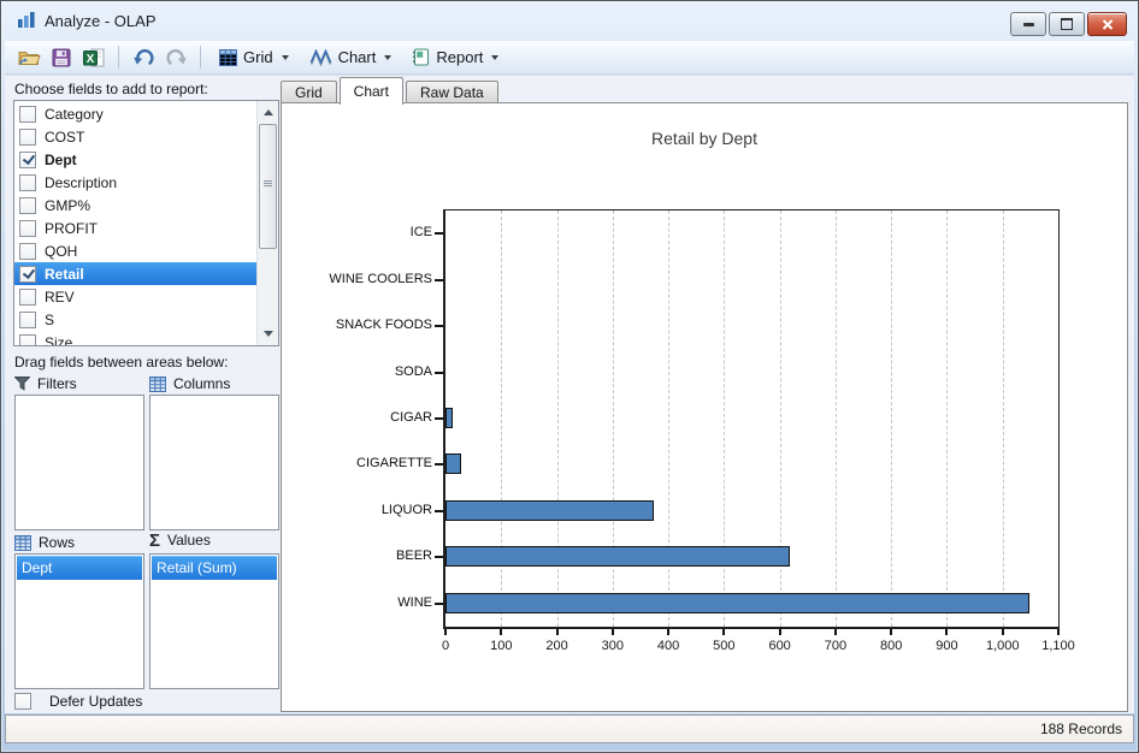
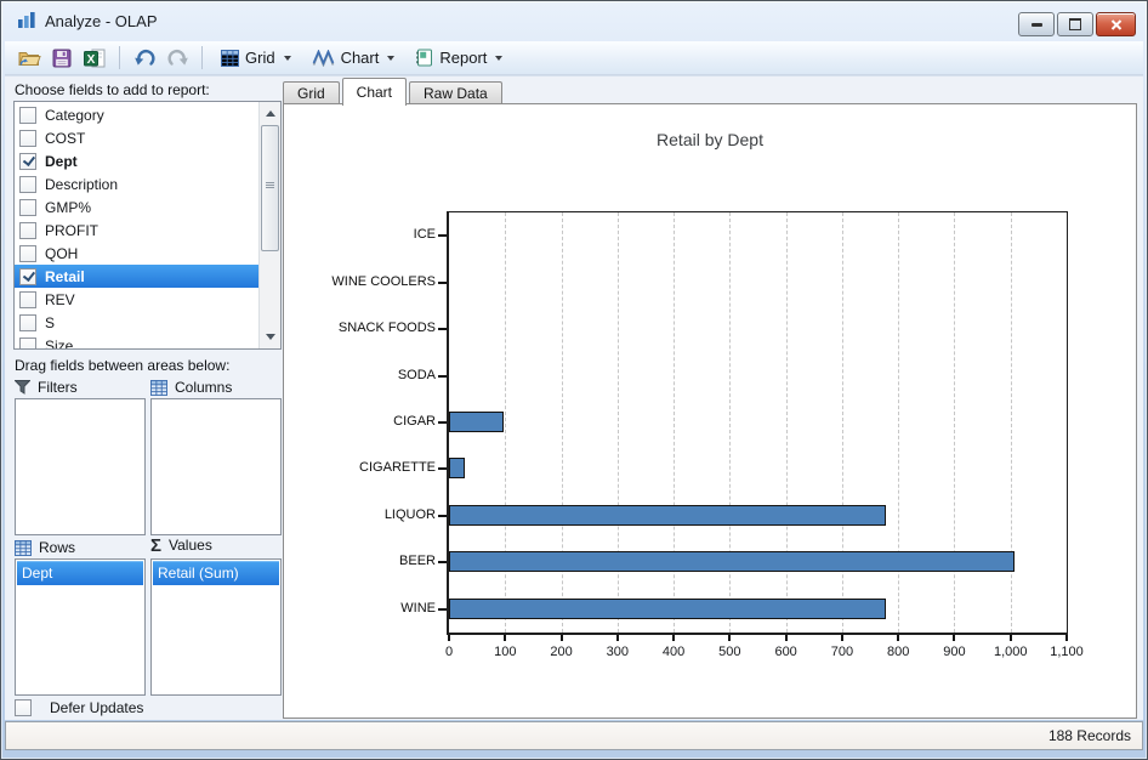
CIGAR: 20 -> 100
LIQUOR: 380 -> 780
BEER: 620 -> 1010
WINE: 1050 -> 780
